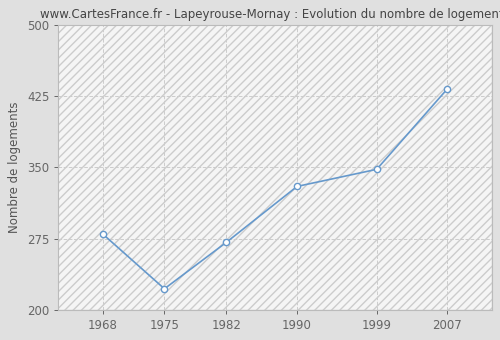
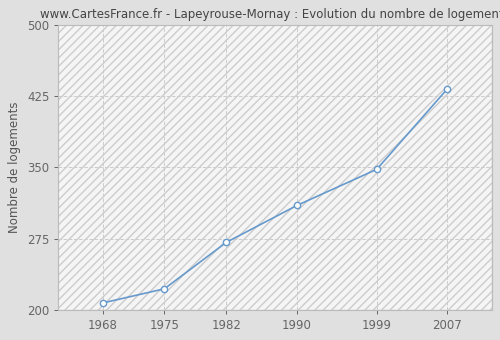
1968: 280 -> 207
1990: 330 -> 310
